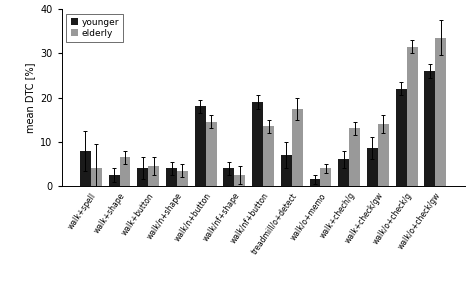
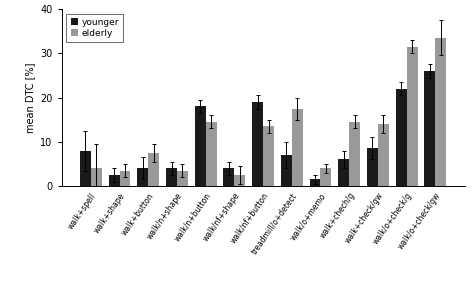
elderly/walk+shape: 6.5 -> 3.5
elderly/walk+button: 4.5 -> 7.5
elderly/walk+chech/g: 13.0 -> 14.5
